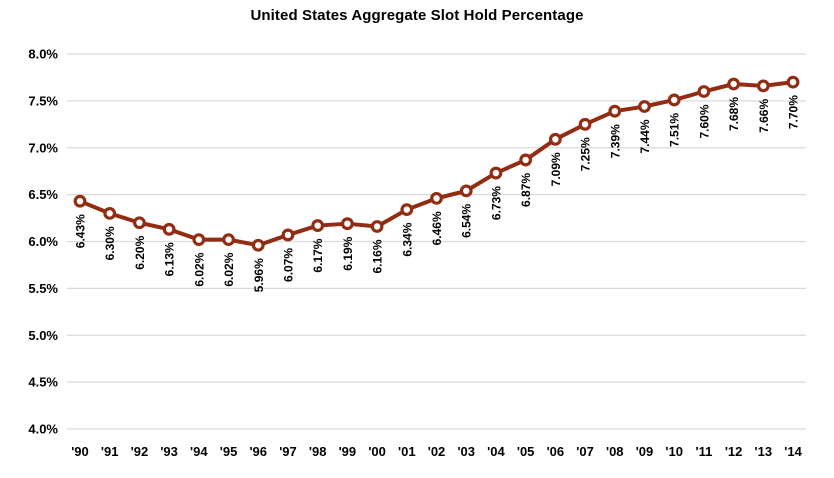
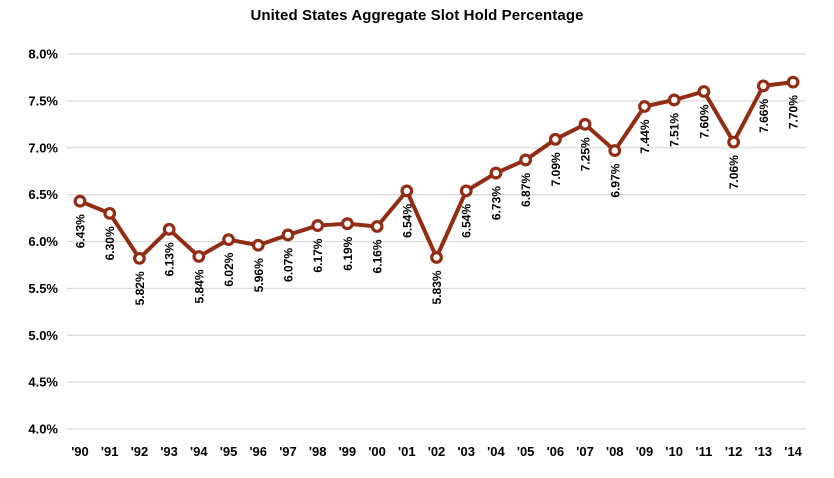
'92: 6.20% -> 5.82%
'94: 6.02% -> 5.84%
'01: 6.34% -> 6.54%
'02: 6.46% -> 5.83%
'08: 7.39% -> 6.97%
'12: 7.68% -> 7.06%
